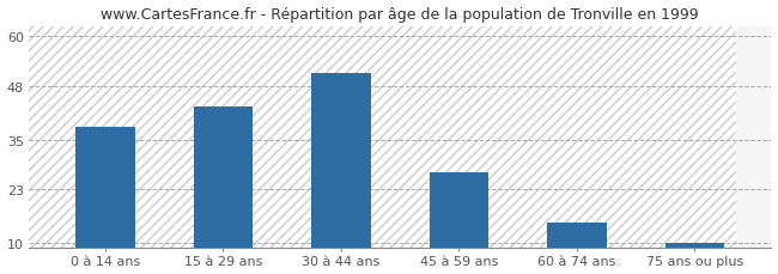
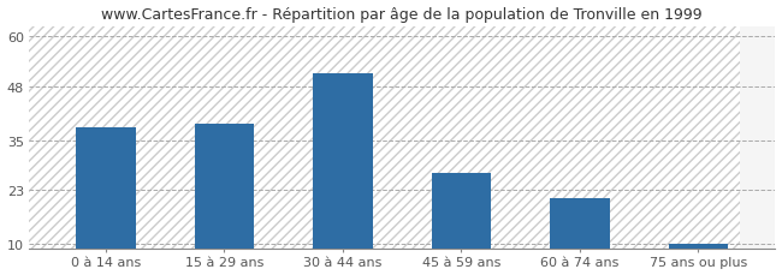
15 à 29 ans: 43 -> 39
60 à 74 ans: 15 -> 21
